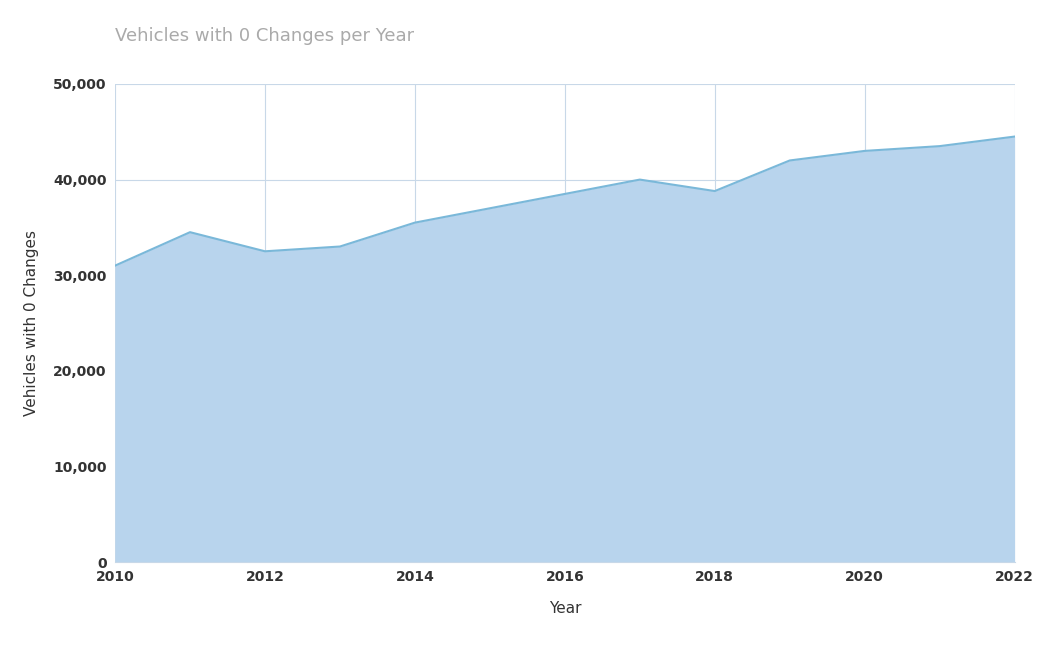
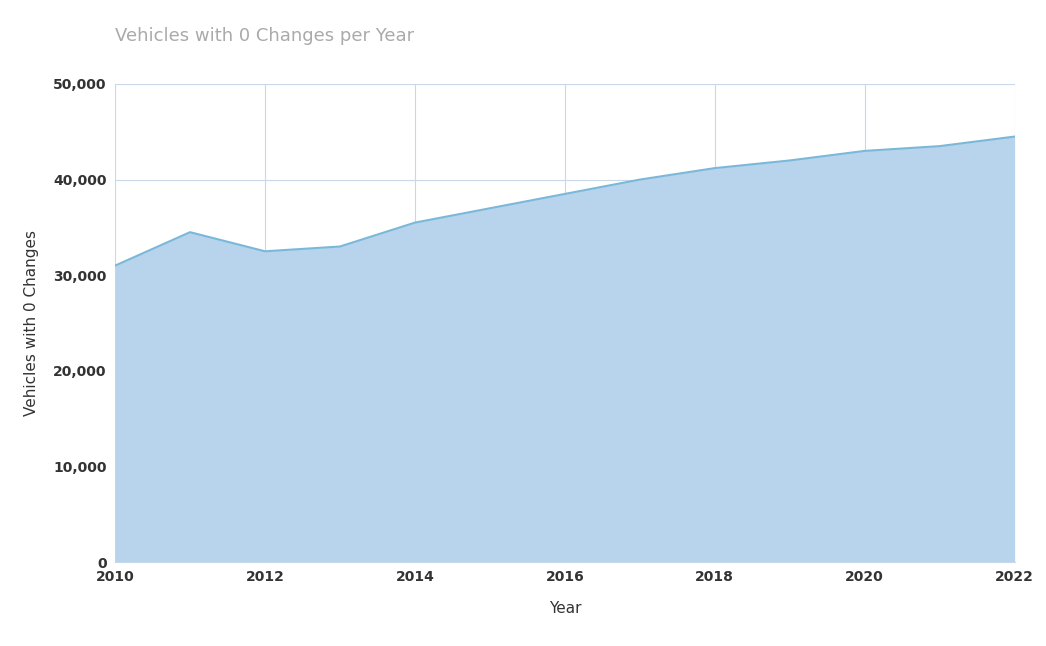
2018: 38,800 -> 41,200
